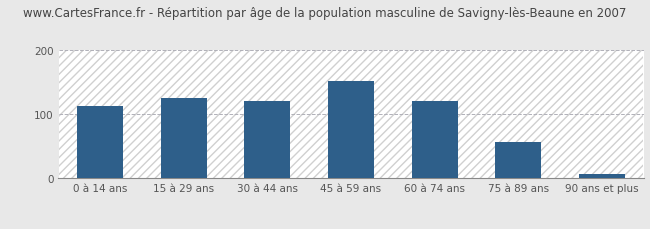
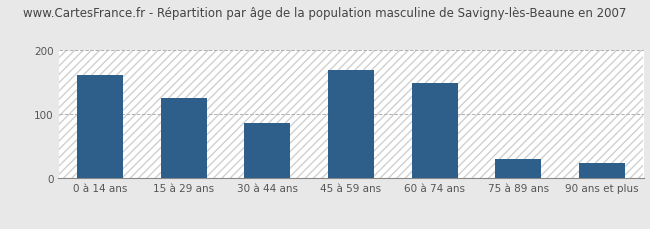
0 à 14 ans: 113 -> 160
30 à 44 ans: 120 -> 86
45 à 59 ans: 152 -> 168
60 à 74 ans: 120 -> 148
75 à 89 ans: 57 -> 30
90 ans et plus: 7 -> 24
